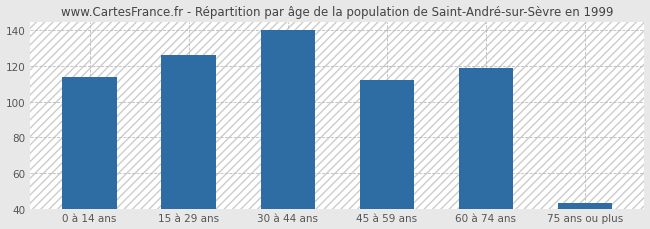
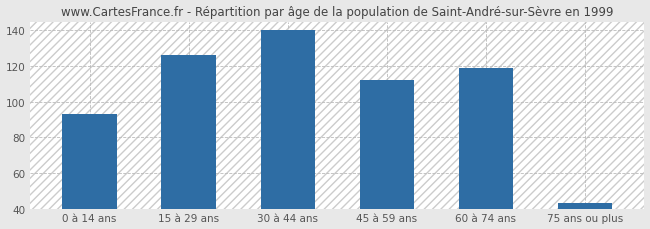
0 à 14 ans: 114 -> 93
